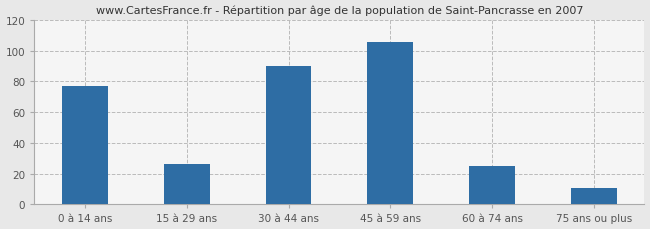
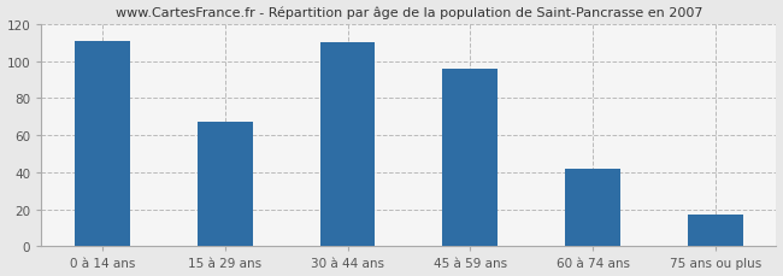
0 à 14 ans: 77 -> 111
15 à 29 ans: 26 -> 67
30 à 44 ans: 90 -> 110
45 à 59 ans: 106 -> 96
60 à 74 ans: 25 -> 42
75 ans ou plus: 11 -> 17
